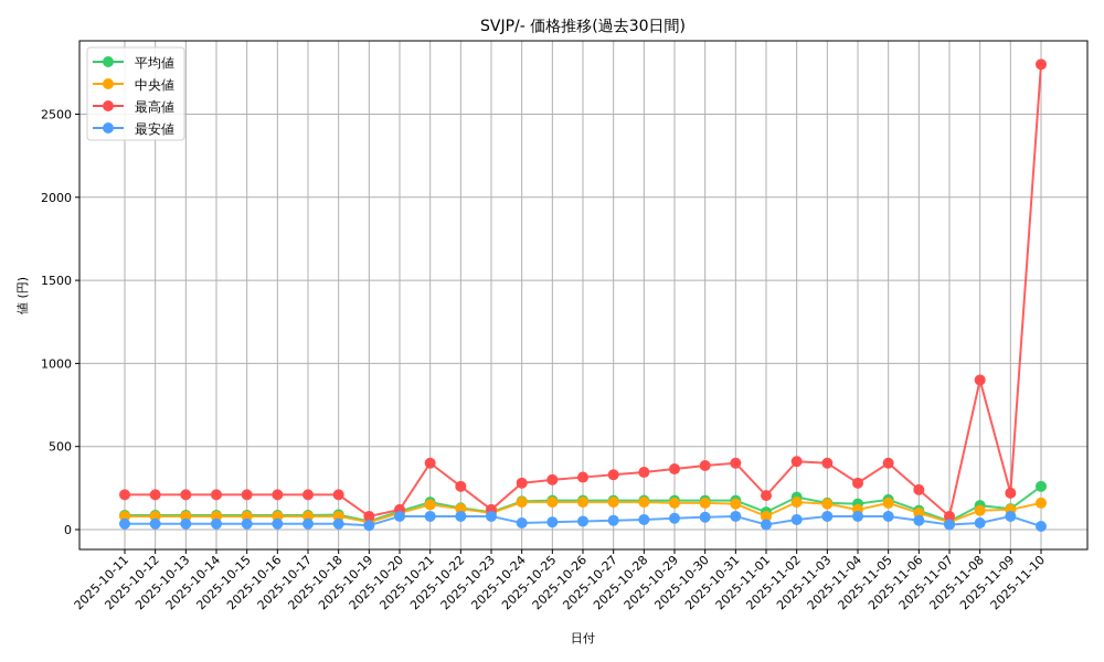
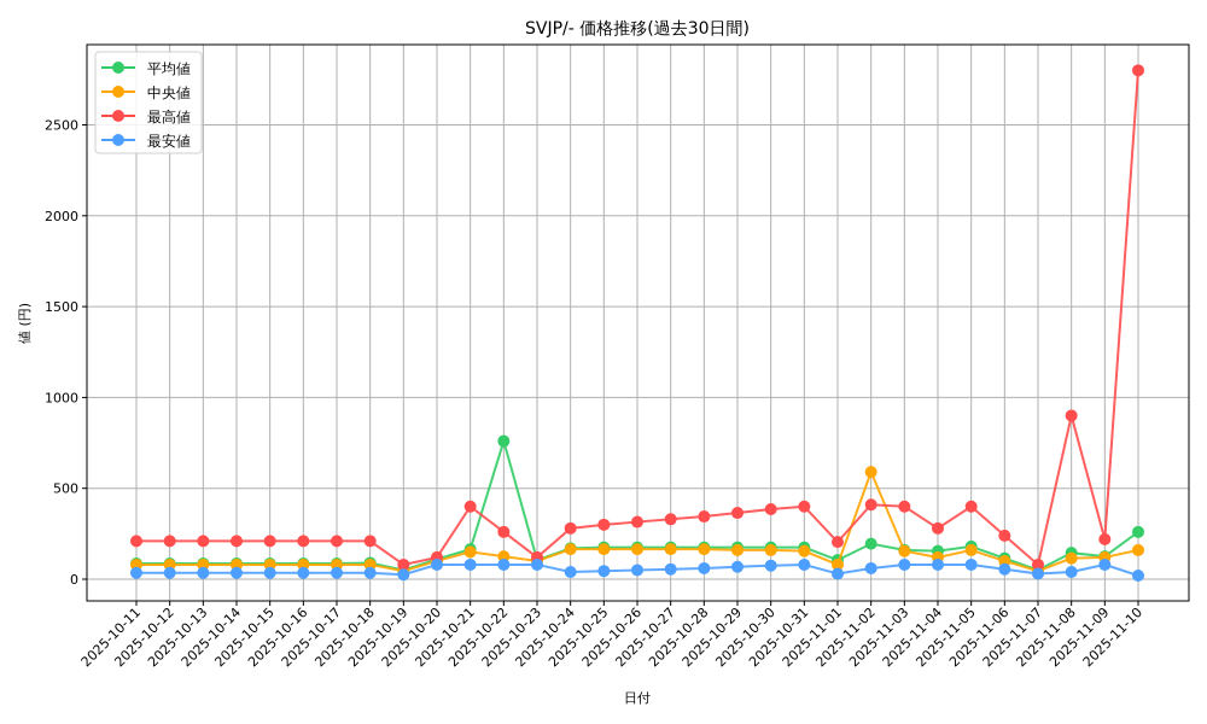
平均値/2025-10-22: 130 -> 760
中央値/2025-11-02: 160 -> 590
